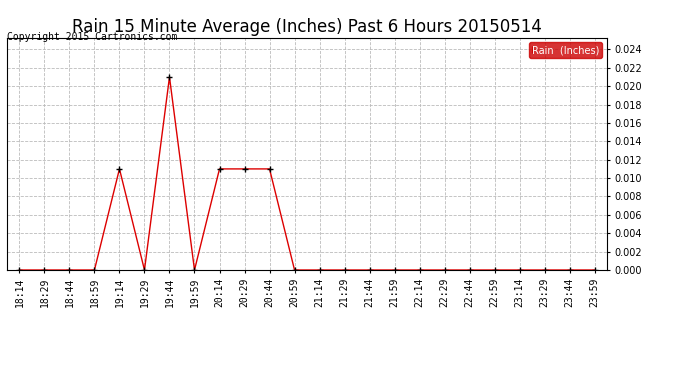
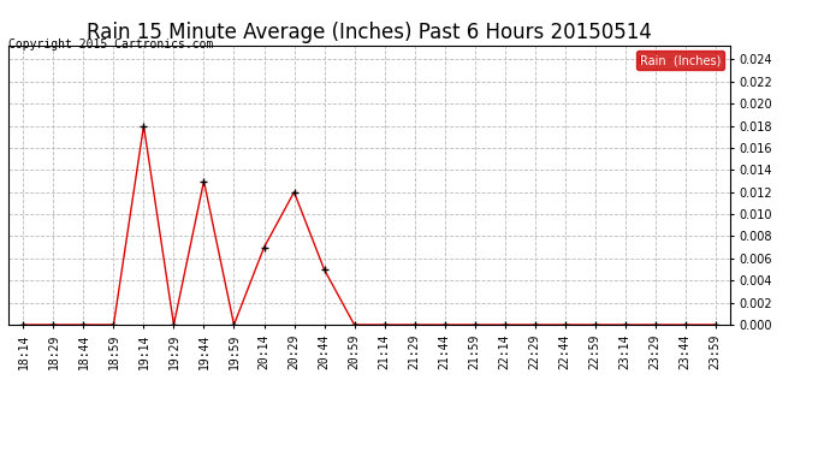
19:14: 0.011 -> 0.018
19:44: 0.021 -> 0.013
20:14: 0.011 -> 0.007
20:29: 0.011 -> 0.012
20:44: 0.011 -> 0.005
